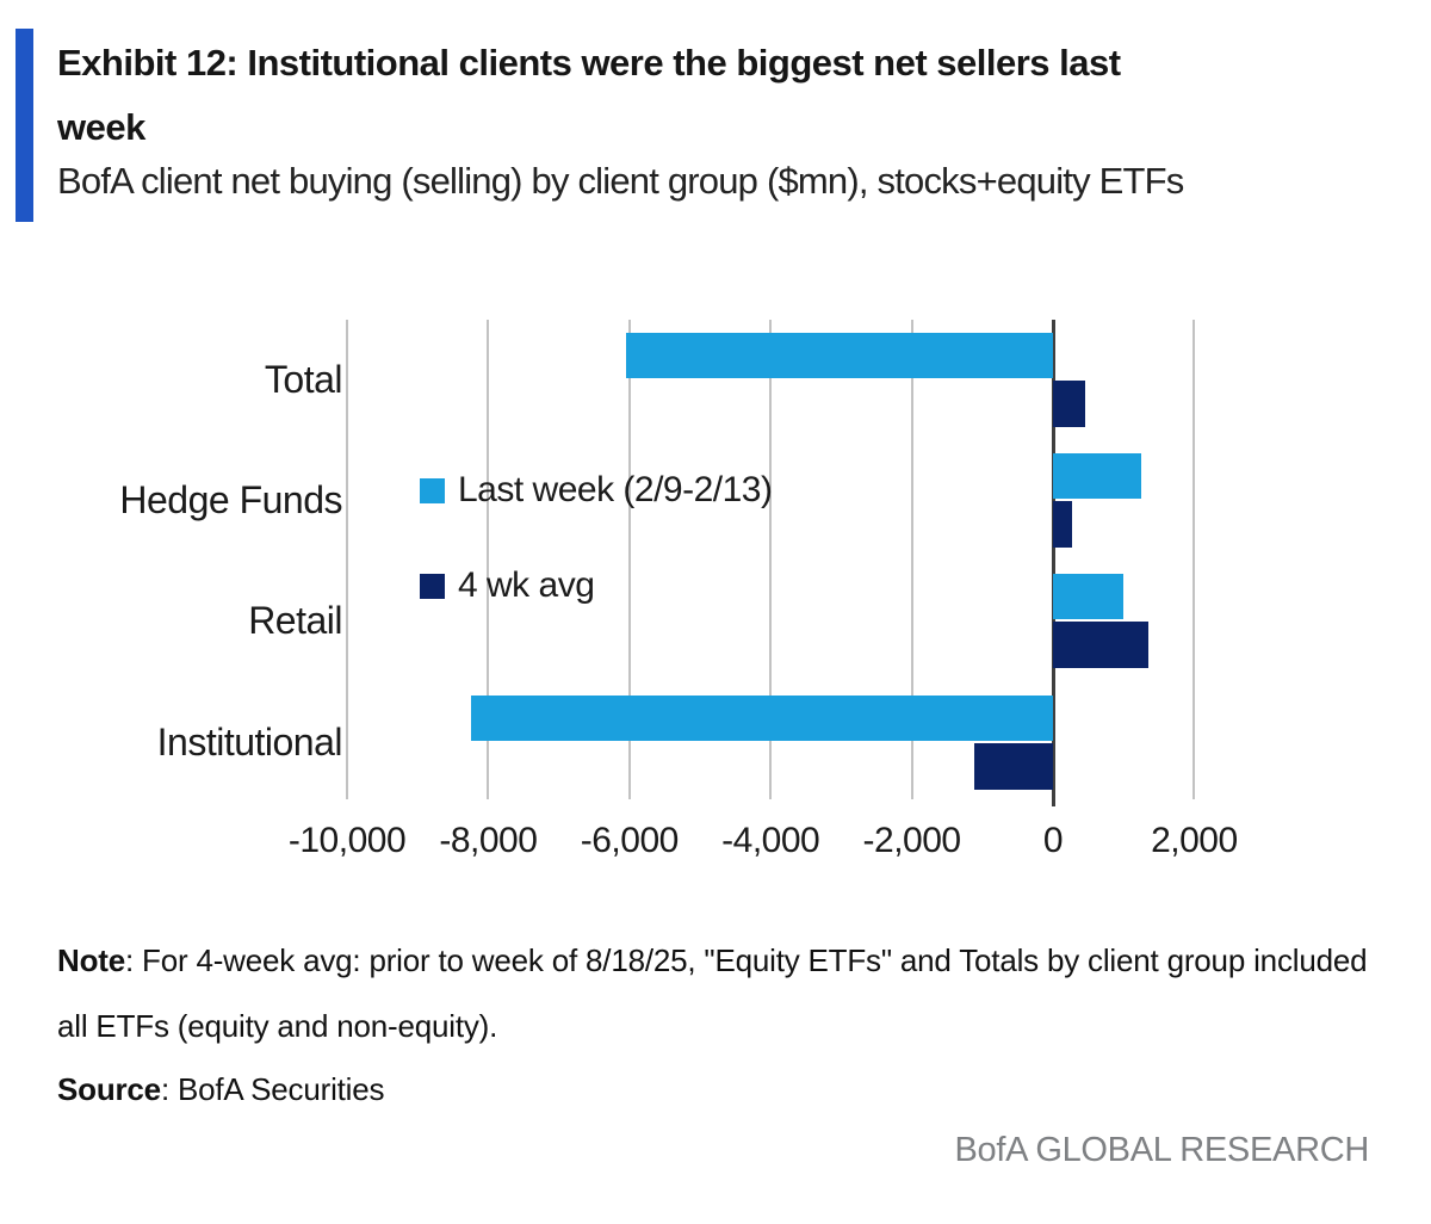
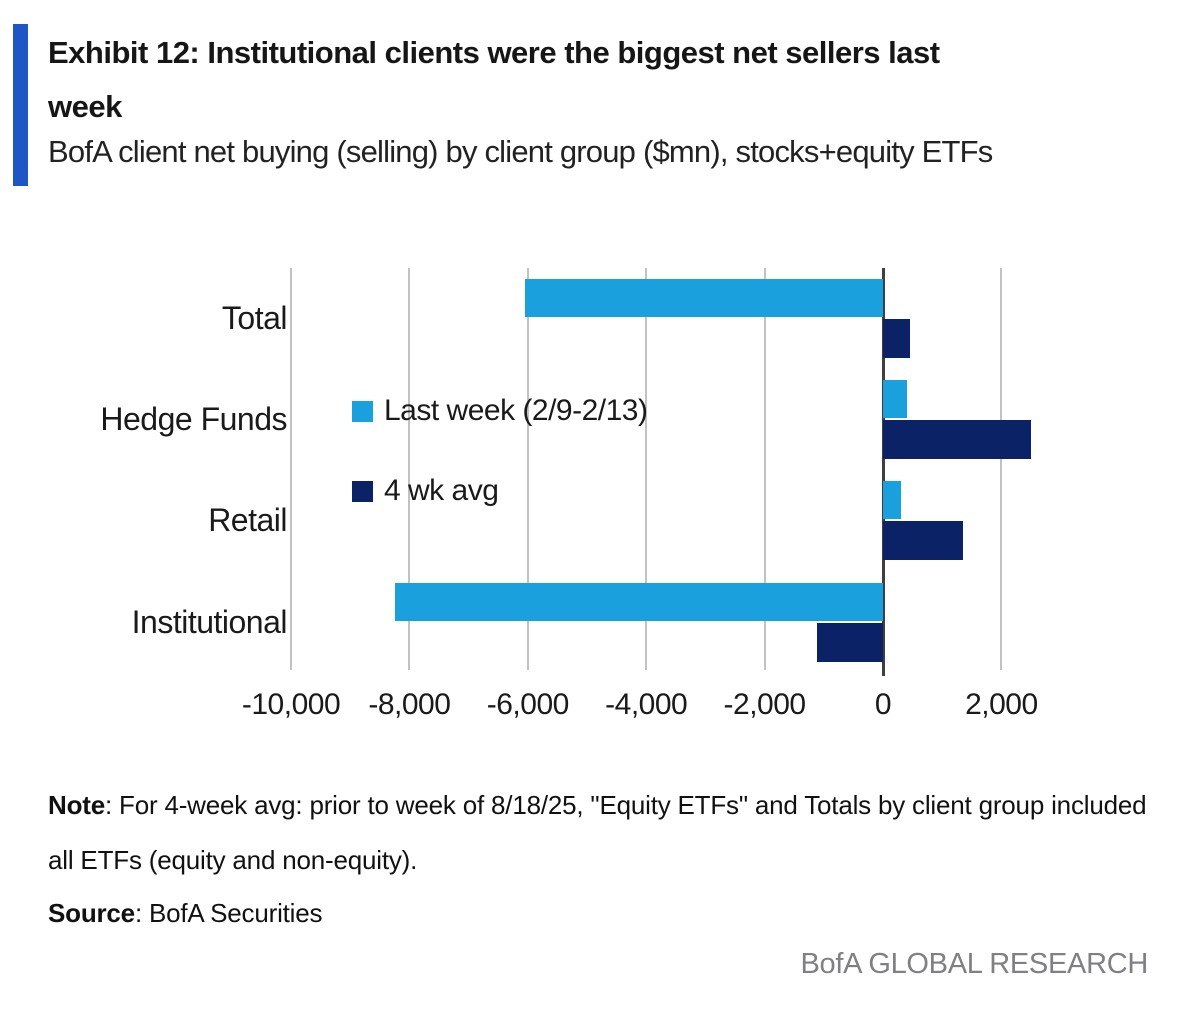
Last week (2/9-2/13)/Hedge Funds: 1200 -> 400
4 wk avg/Hedge Funds: 300 -> 2500
Last week (2/9-2/13)/Retail: 1000 -> 300
